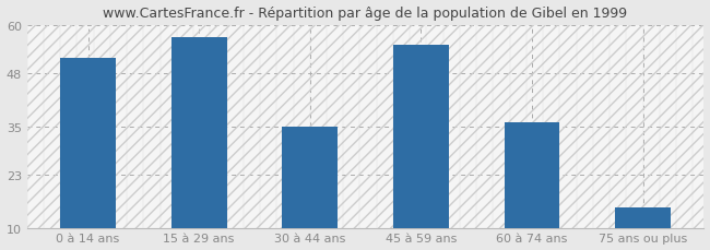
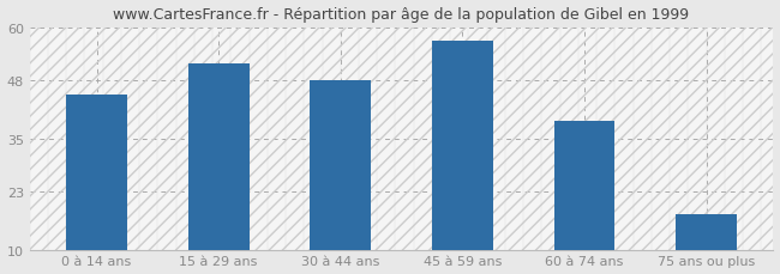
0 à 14 ans: 52 -> 45
15 à 29 ans: 57 -> 52
30 à 44 ans: 35 -> 48
45 à 59 ans: 55 -> 57
60 à 74 ans: 36 -> 39
75 ans ou plus: 15 -> 18
